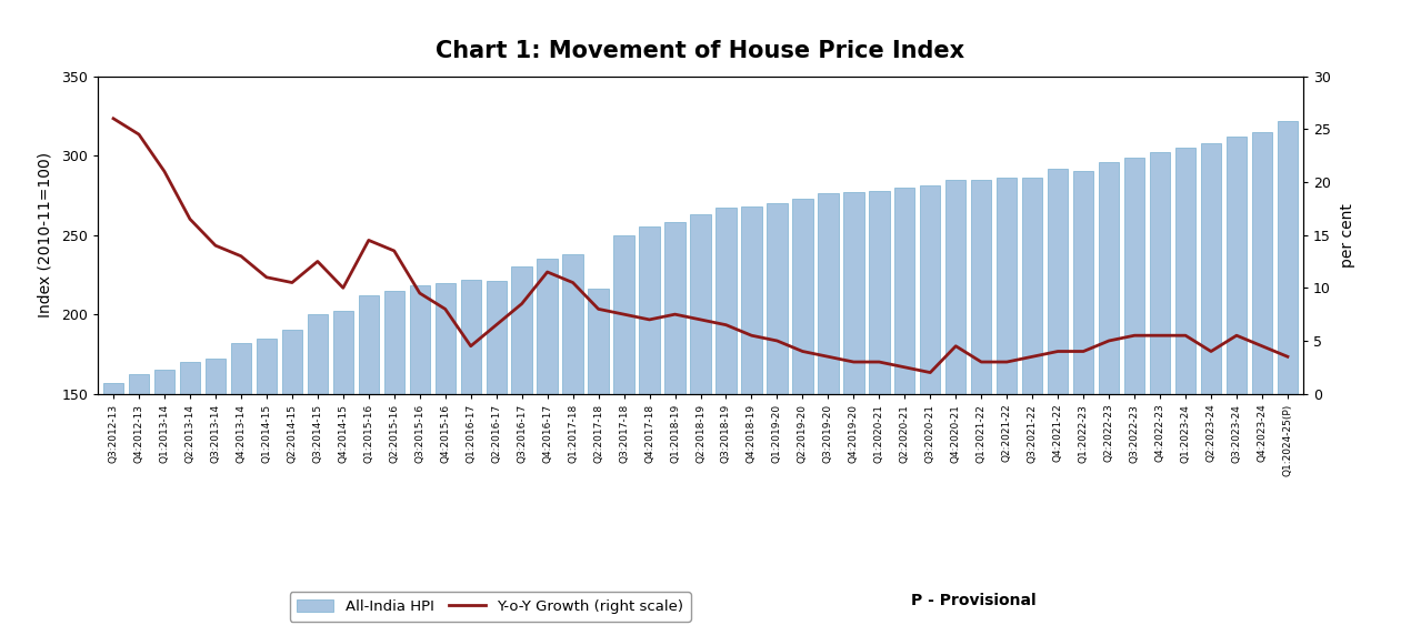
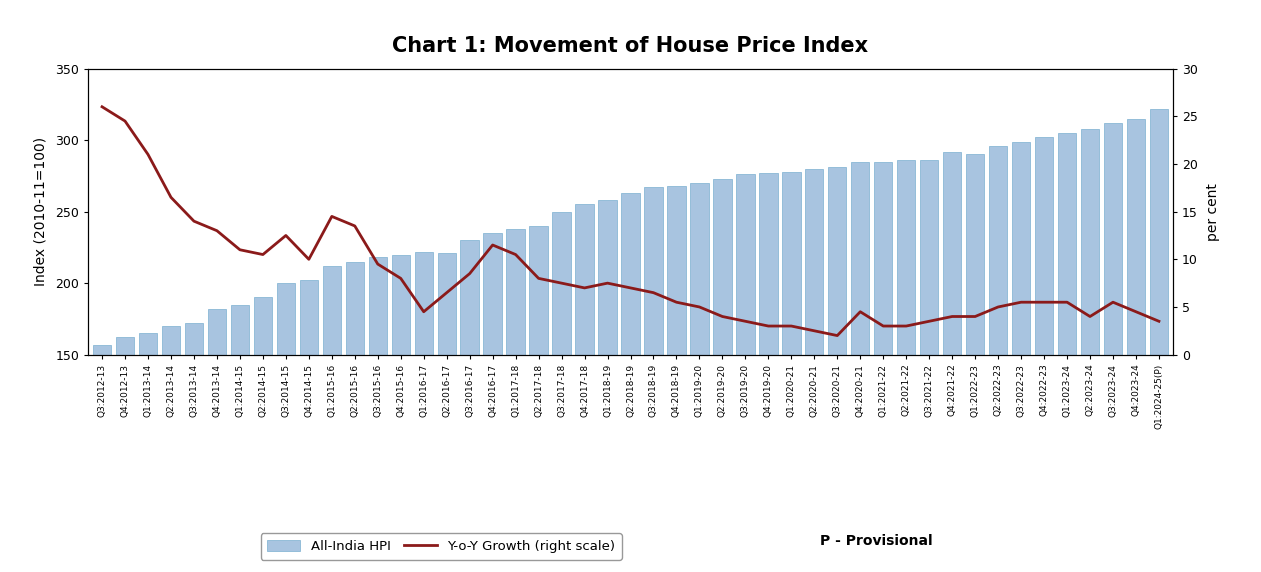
All-India HPI/Q2:2017-18: 216 -> 240
